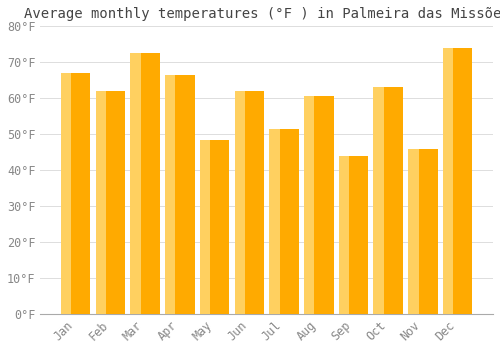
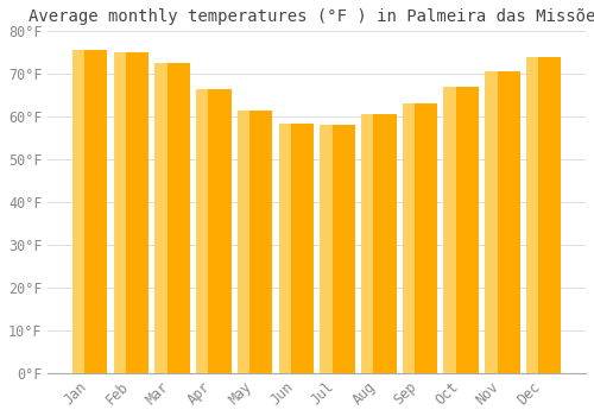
Jan: 67.0°F -> 75.5°F
Feb: 62.0°F -> 75.0°F
May: 48.5°F -> 61.5°F
Jun: 62.0°F -> 58.5°F
Jul: 51.5°F -> 58.0°F
Sep: 44.0°F -> 63.0°F
Oct: 63.0°F -> 67.0°F
Nov: 46.0°F -> 70.5°F
